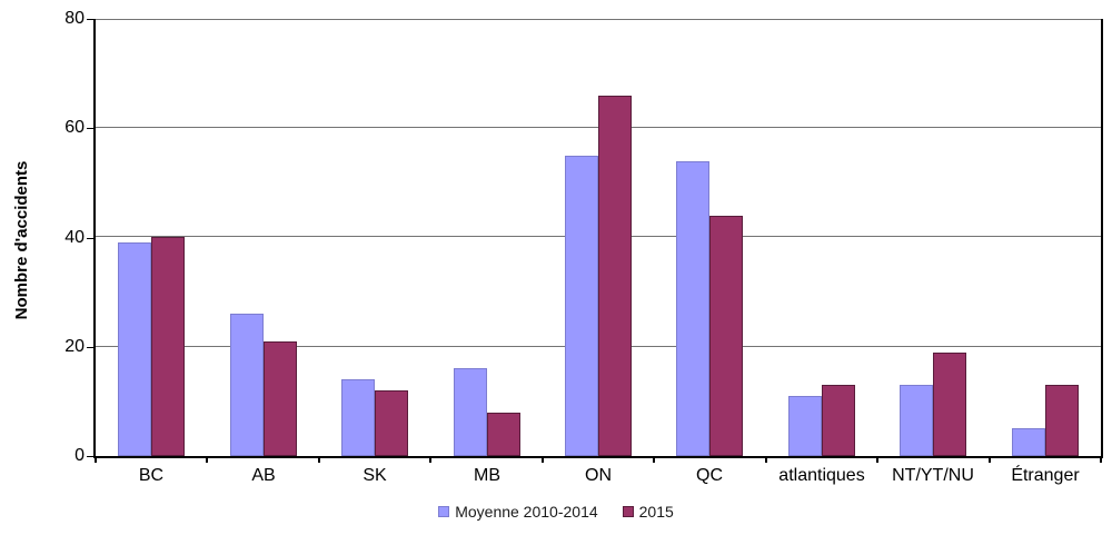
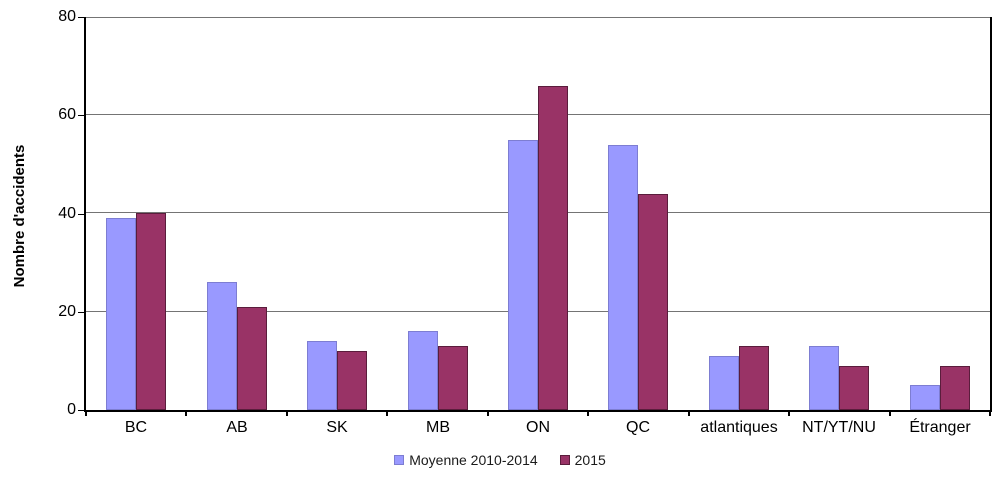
2015/MB: 8 -> 13
2015/NT/YT/NU: 19 -> 9
2015/Étranger: 13 -> 9
